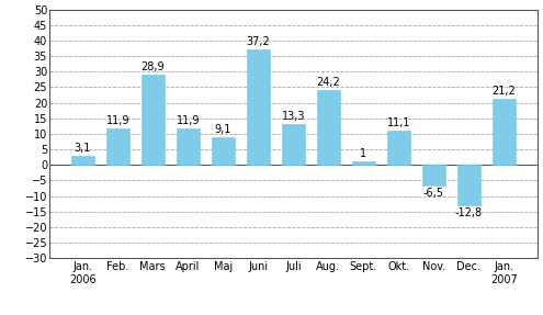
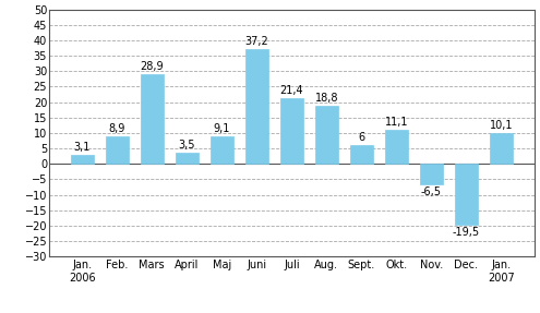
Feb.: 11,9 -> 8,9
April: 11,9 -> 3,5
Juli: 13,3 -> 21,4
Aug.: 24,2 -> 18,8
Sept.: 1 -> 6
Dec.: -12,8 -> -19,5
Jan. 2007: 21,2 -> 10,1
